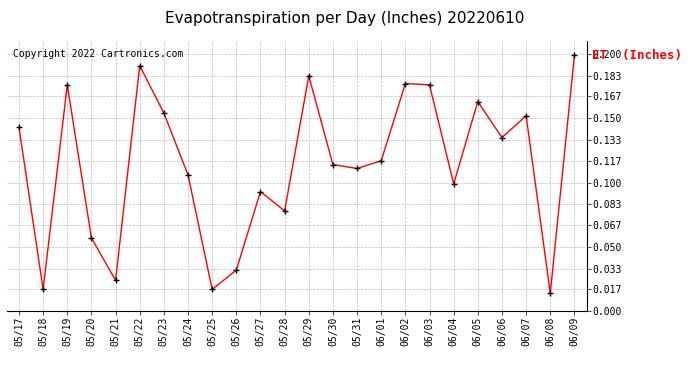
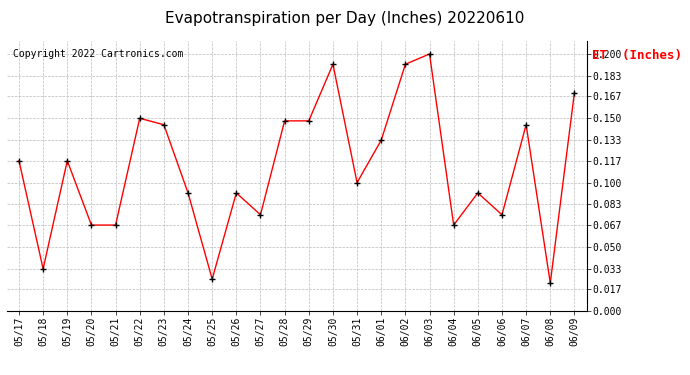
05/17: 0.143 -> 0.117
05/18: 0.017 -> 0.033
05/19: 0.176 -> 0.117
05/20: 0.057 -> 0.067
05/21: 0.024 -> 0.067
05/22: 0.191 -> 0.150
05/23: 0.154 -> 0.145
05/24: 0.106 -> 0.092
05/25: 0.017 -> 0.025
05/26: 0.032 -> 0.092
05/27: 0.093 -> 0.075
05/28: 0.078 -> 0.148
05/29: 0.183 -> 0.148
05/30: 0.114 -> 0.192
05/31: 0.111 -> 0.100
06/01: 0.117 -> 0.133
06/02: 0.177 -> 0.192
06/03: 0.176 -> 0.200
06/04: 0.099 -> 0.067
06/05: 0.163 -> 0.092
06/06: 0.135 -> 0.075
06/07: 0.152 -> 0.145
06/08: 0.014 -> 0.022
06/09: 0.199 -> 0.170
